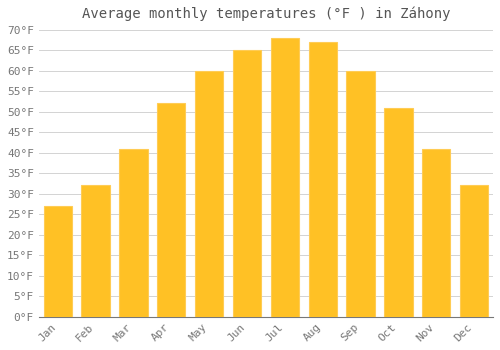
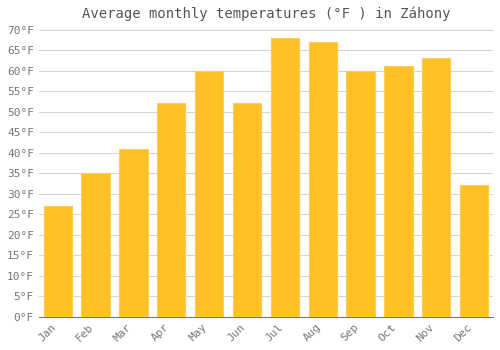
Feb: 32°F -> 35°F
Jun: 65°F -> 52°F
Oct: 51°F -> 61°F
Nov: 41°F -> 63°F
